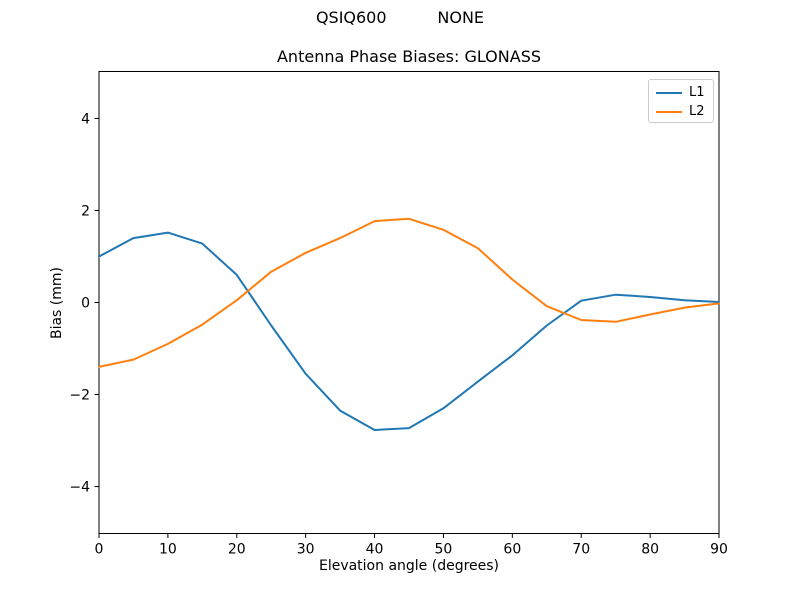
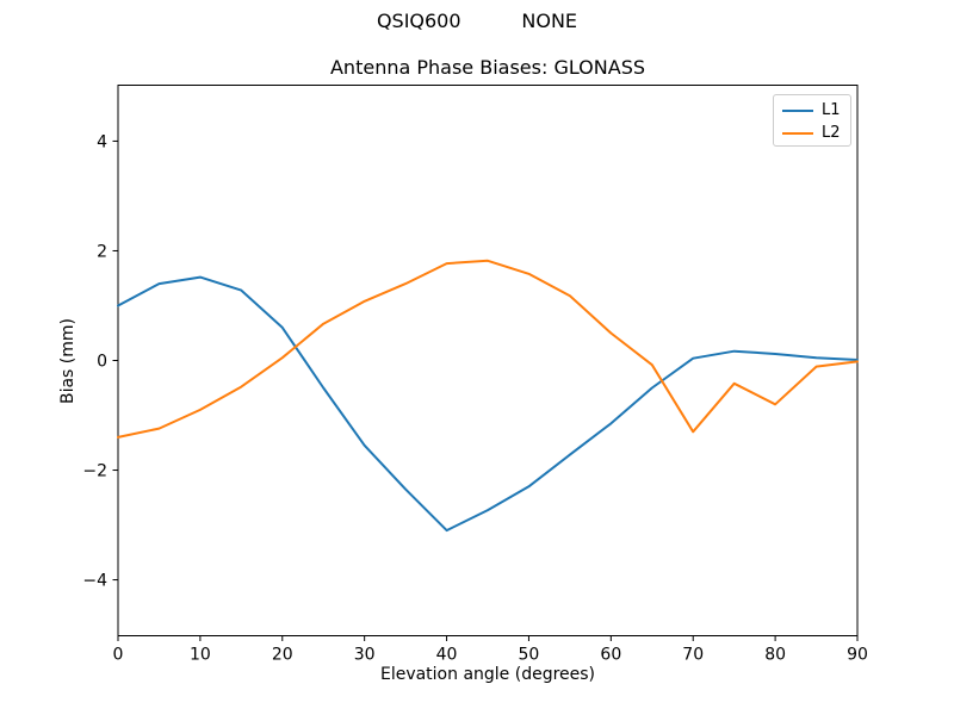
L1/40: -2.8 -> -3.1
L2/70: -0.4 -> -1.3
L2/80: -0.3 -> -0.8
